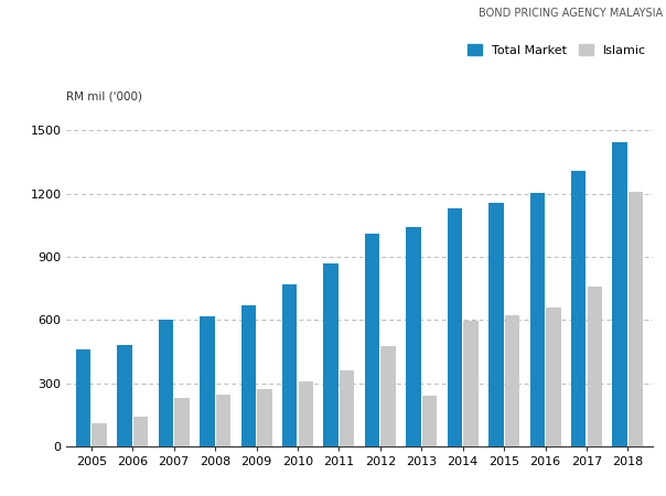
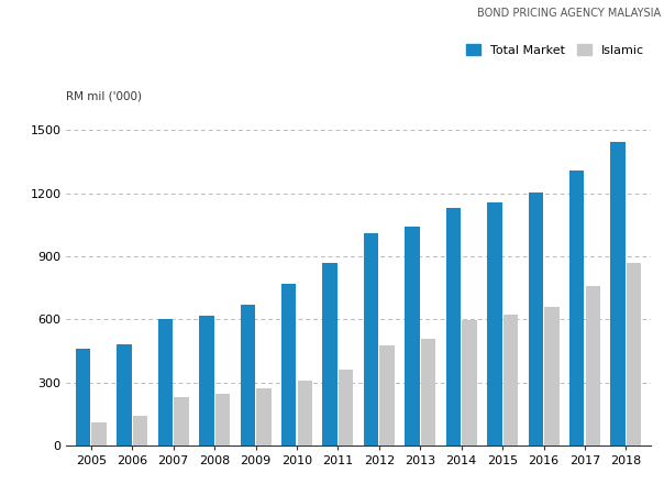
Islamic/2013: 240 -> 500
Islamic/2018: 1210 -> 870
